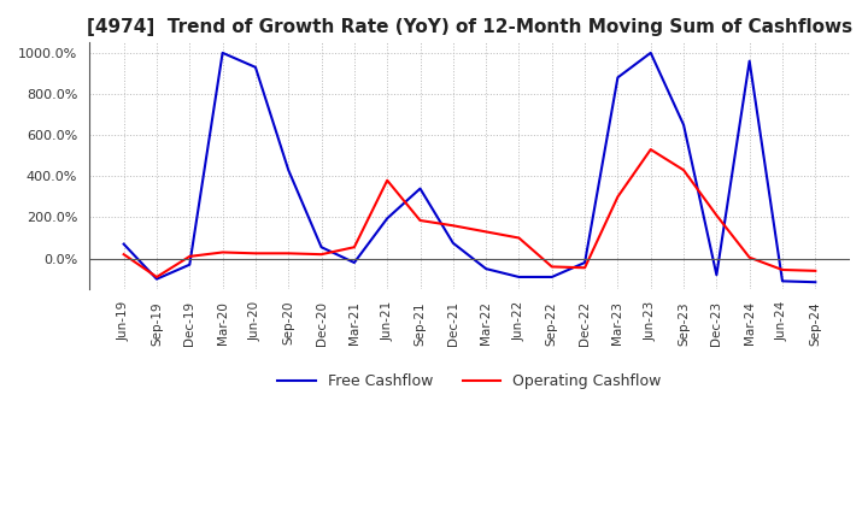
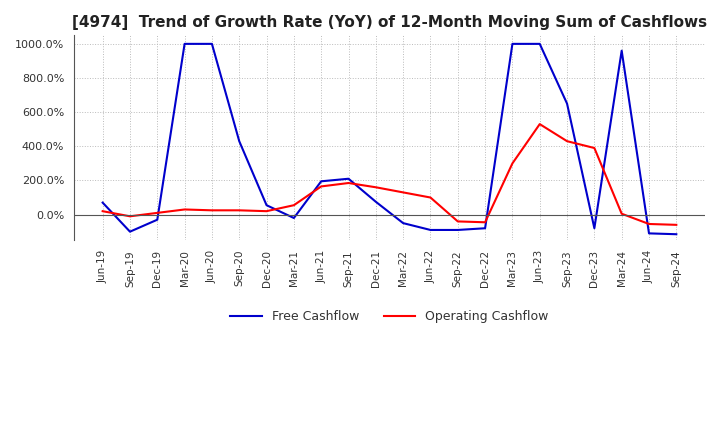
Operating Cashflow/Sep-19: -90% -> -10%
Free Cashflow/Jun-20: 930% -> 1000%
Operating Cashflow/Jun-21: 380% -> 160%
Free Cashflow/Sep-21: 340% -> 210%
Free Cashflow/Dec-22: -20% -> -80%
Free Cashflow/Mar-23: 880% -> 1000%
Operating Cashflow/Dec-23: 210% -> 390%
